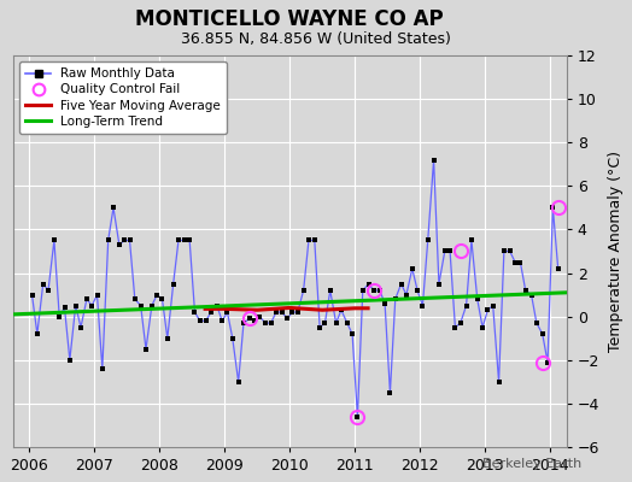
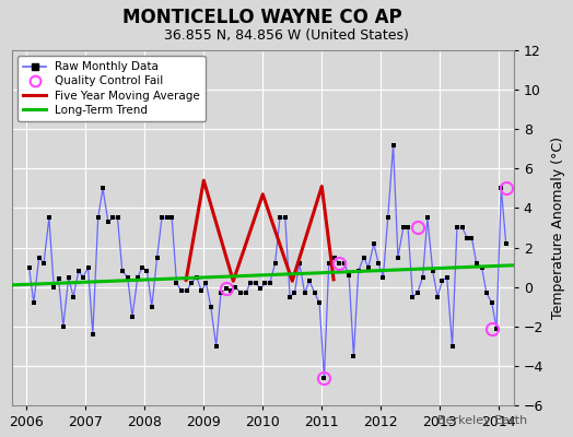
Five Year Moving Average/2009: 0.3 -> 5.4
Five Year Moving Average/2010: 0.4 -> 4.7
Five Year Moving Average/2011: 0.4 -> 5.1
